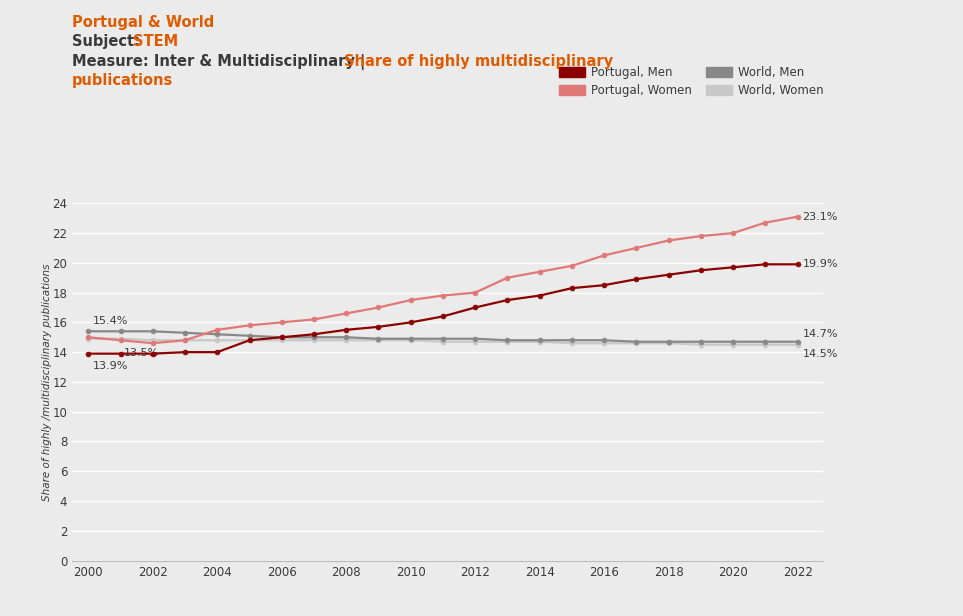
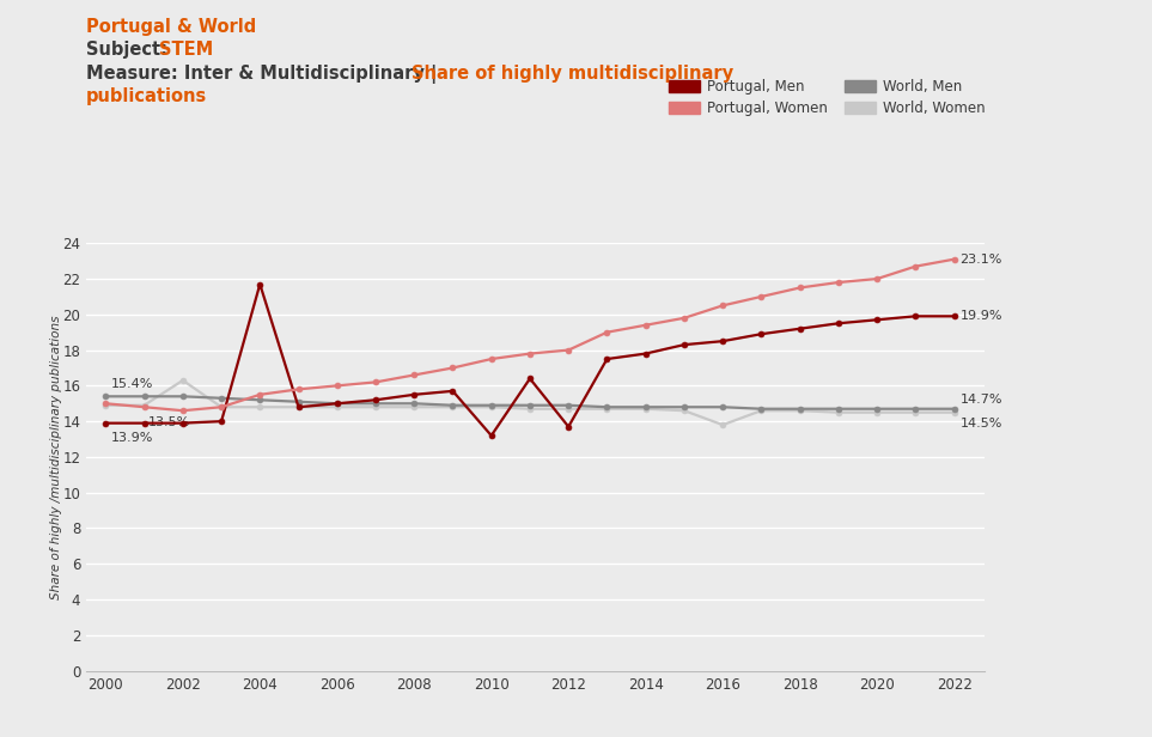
World, Women/2002: 14.8 -> 16.3
Portugal, Men/2004: 14.0 -> 21.7
Portugal, Men/2010: 16.0 -> 13.2
Portugal, Men/2012: 17.0 -> 13.7
World, Women/2016: 14.6 -> 13.8
